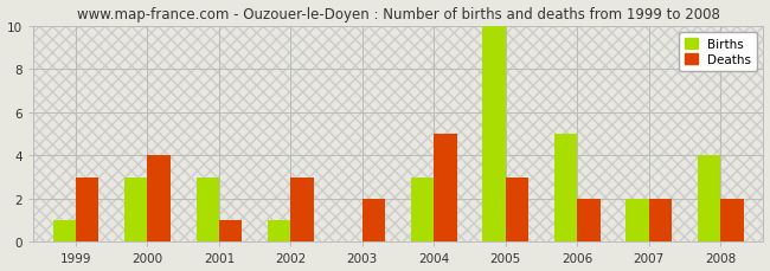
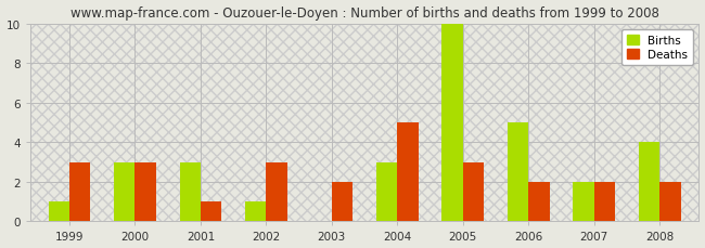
Deaths/2000: 4 -> 3
